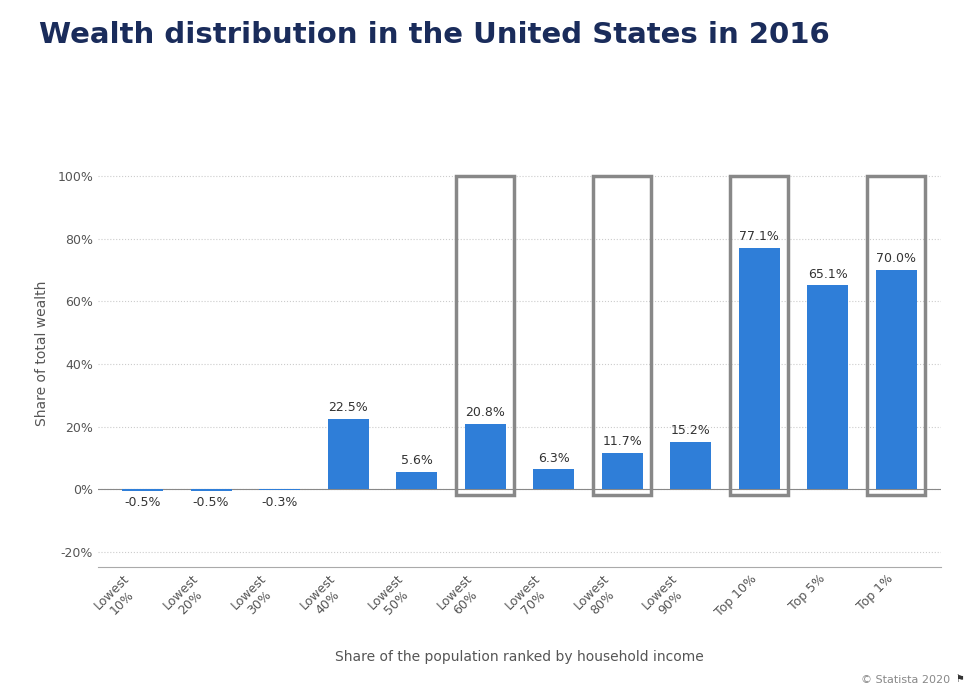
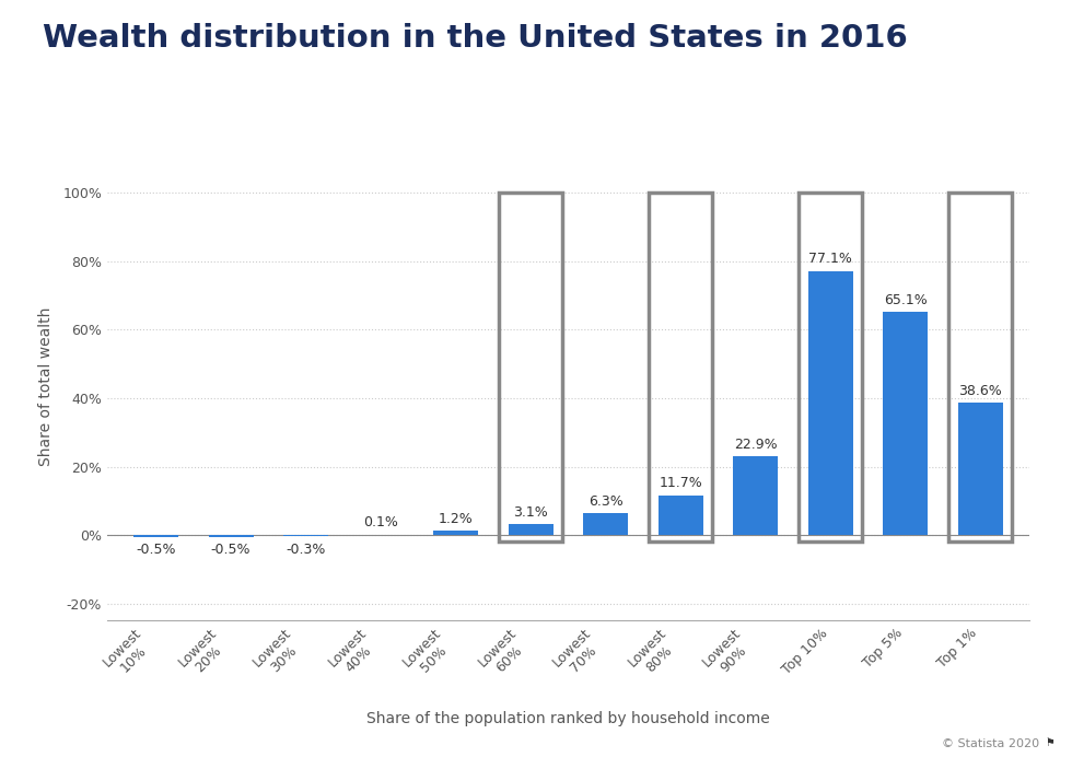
Lowest 40%: 22.5% -> 0.1%
Lowest 50%: 5.6% -> 1.2%
Lowest 60%: 20.8% -> 3.1%
Lowest 90%: 15.2% -> 22.9%
Top 1%: 70.0% -> 38.6%
